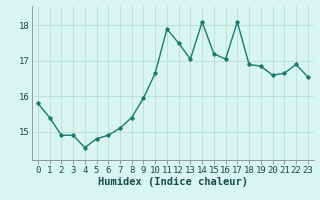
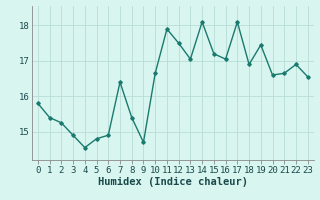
2: 14.90 -> 15.25
7: 15.10 -> 16.40
9: 15.95 -> 14.70
19: 16.85 -> 17.45
